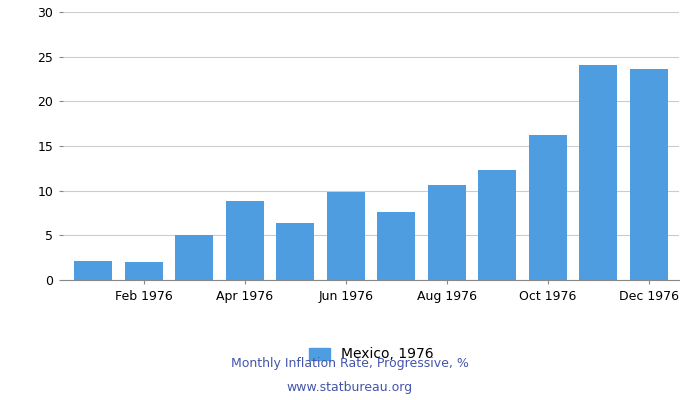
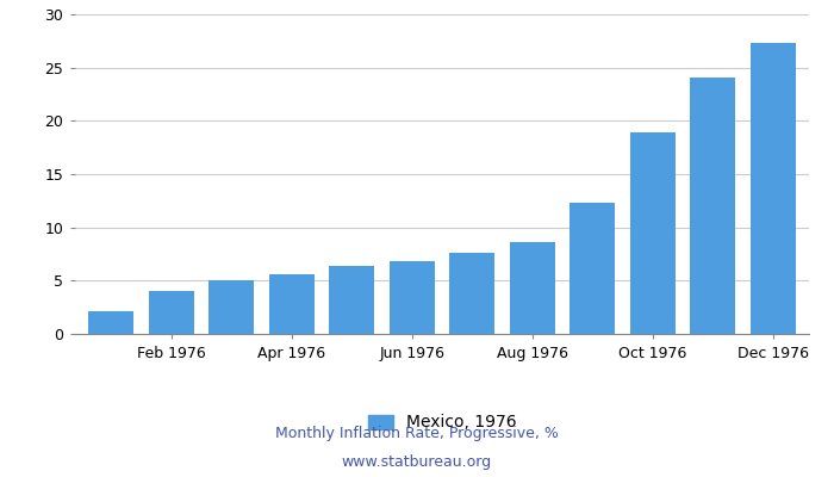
Feb 1976: 2.0 -> 4.0
Apr 1976: 8.8 -> 5.6
Jun 1976: 9.8 -> 6.8
Aug 1976: 10.6 -> 8.6
Oct 1976: 16.2 -> 18.9
Dec 1976: 23.6 -> 27.3
